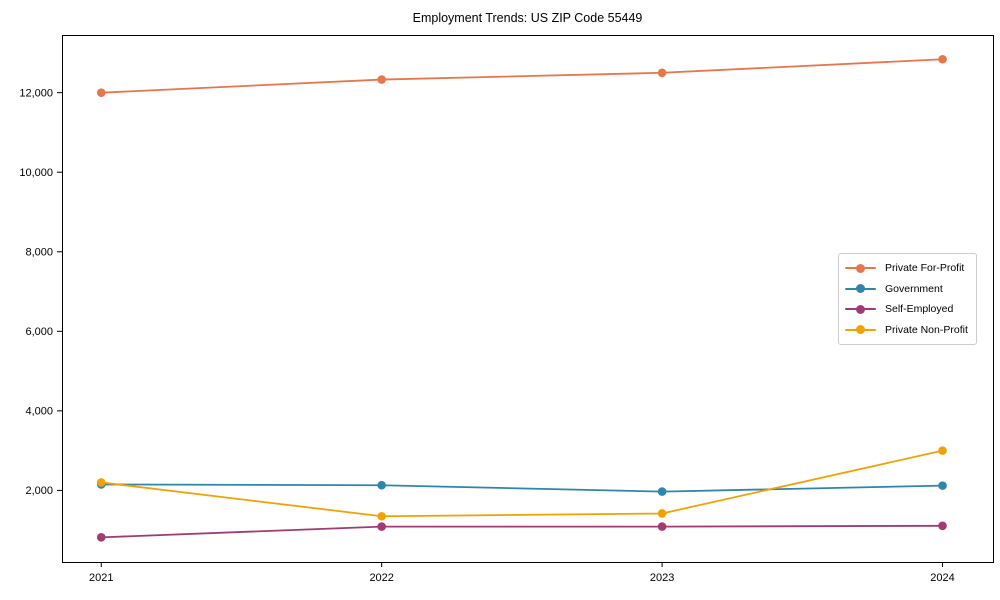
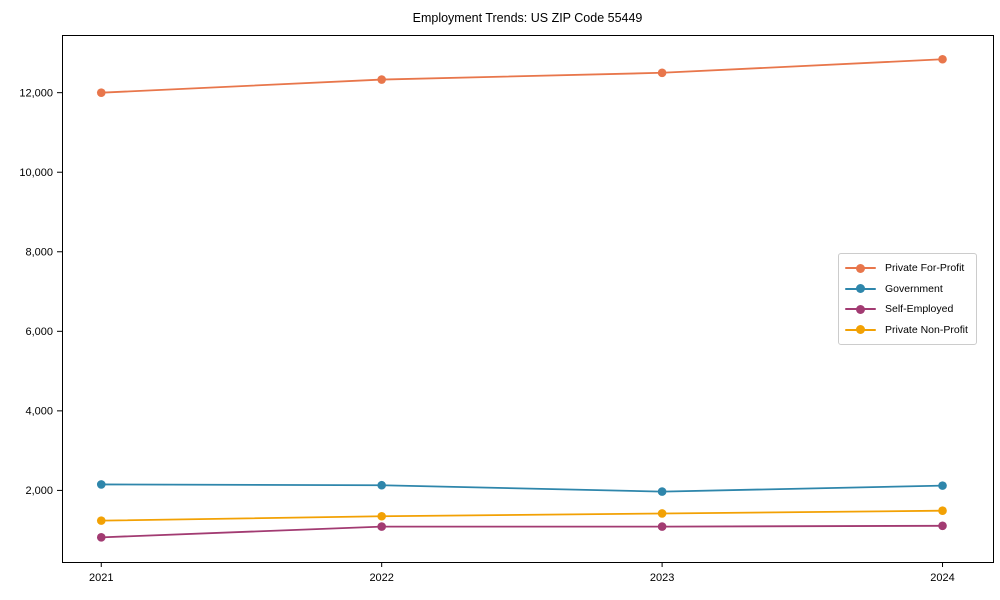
Private Non-Profit/2021: 2200 -> 1200
Private Non-Profit/2024: 3000 -> 1500
